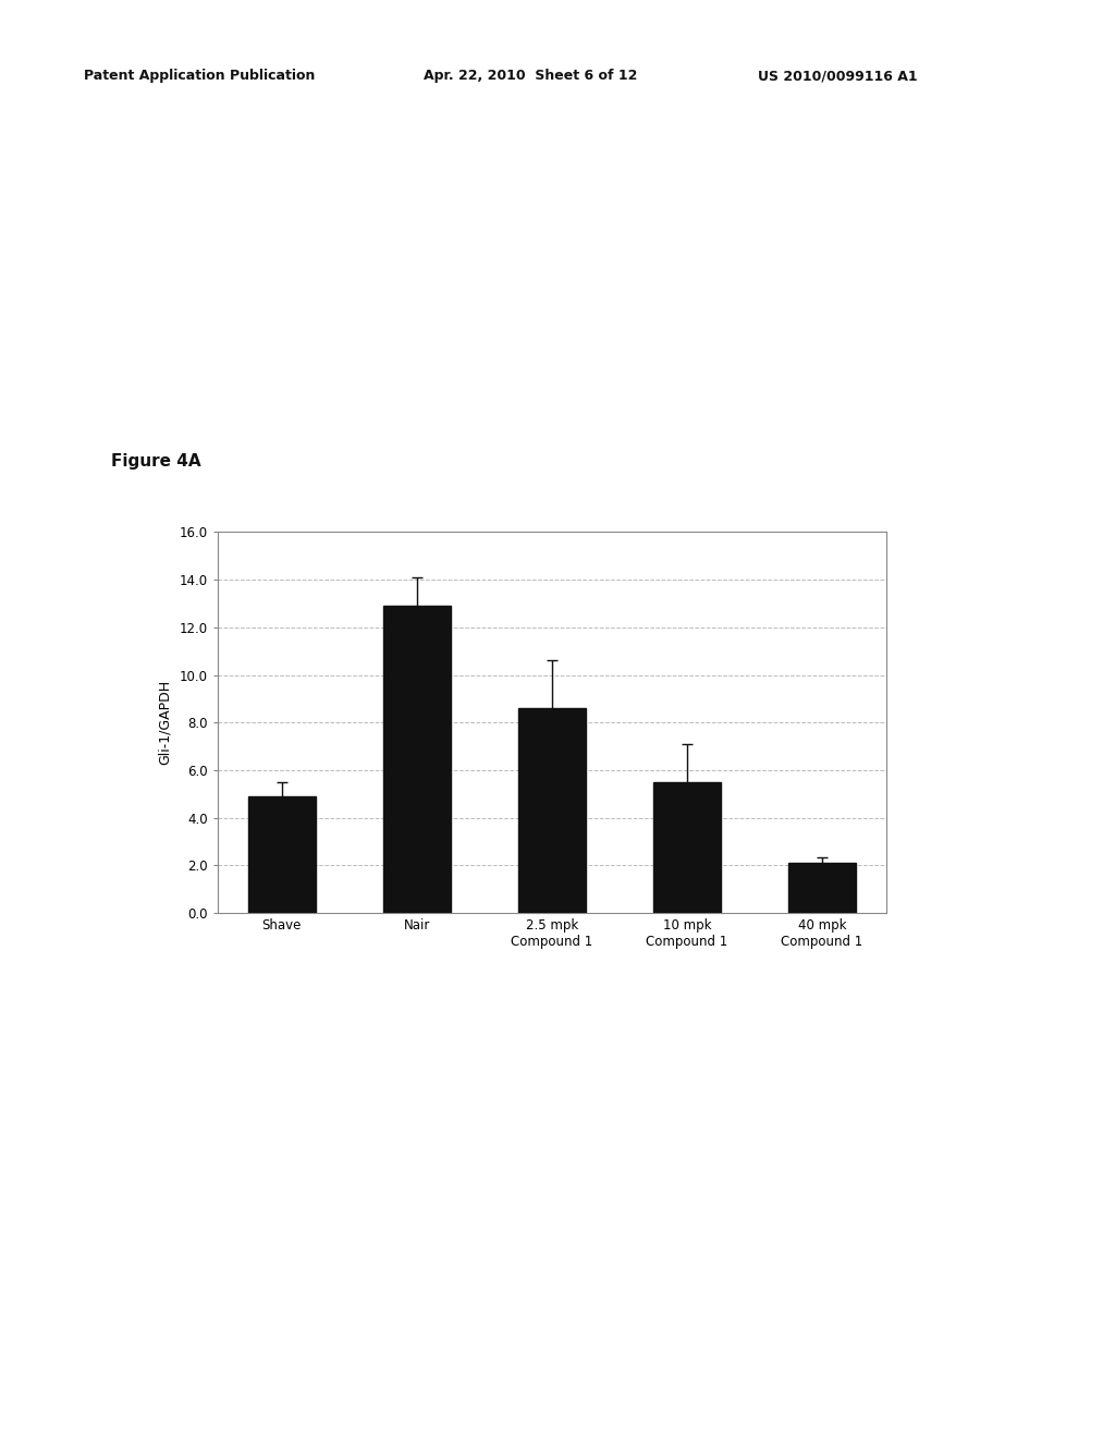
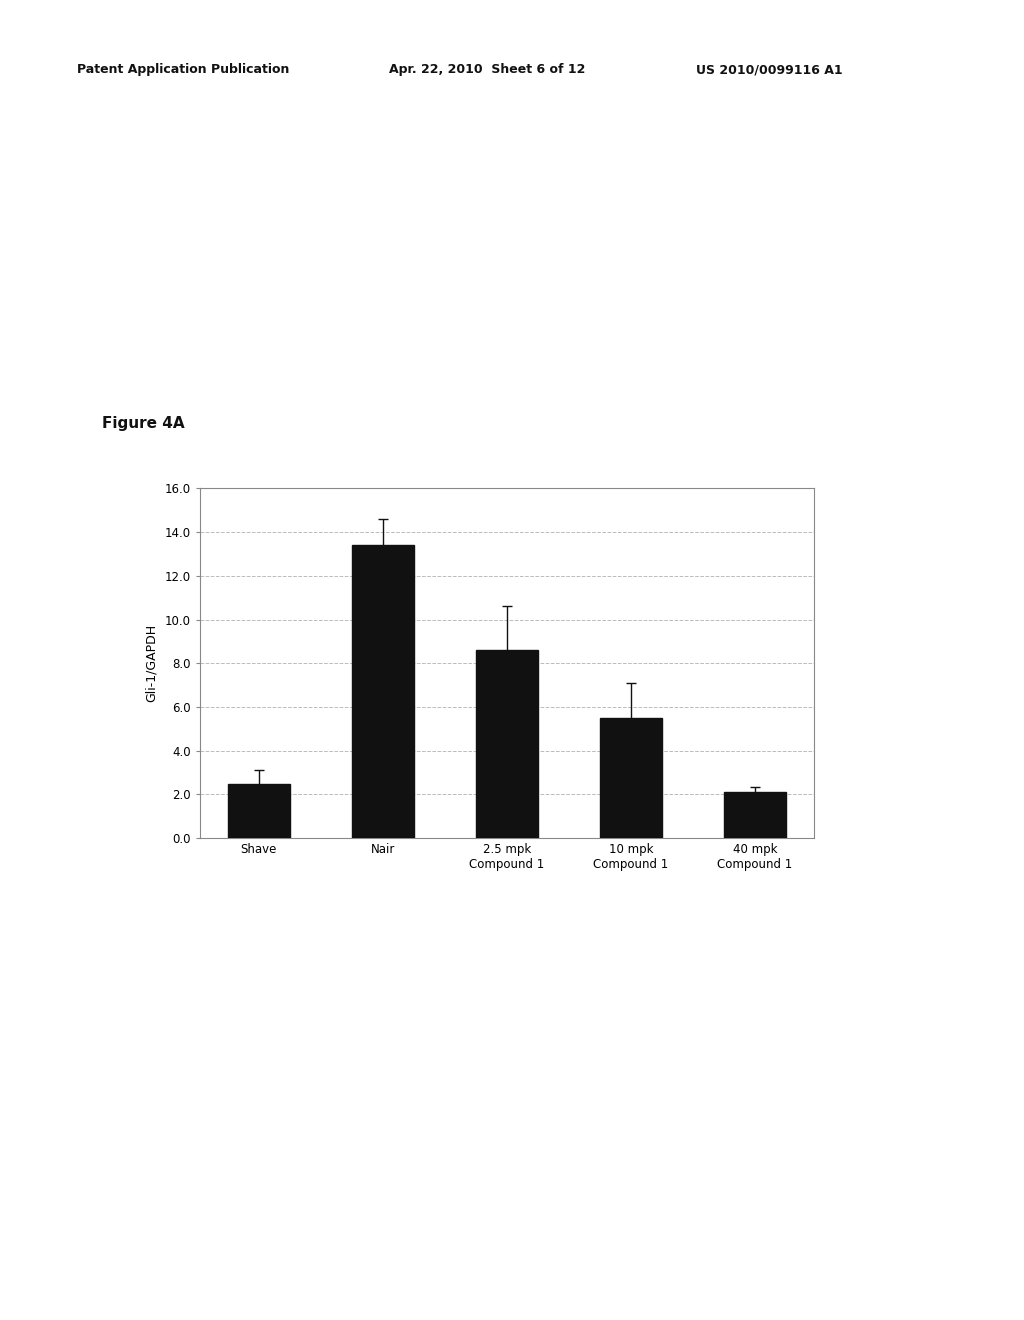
Shave: 4.9 -> 2.5
Nair: 12.9 -> 13.4
